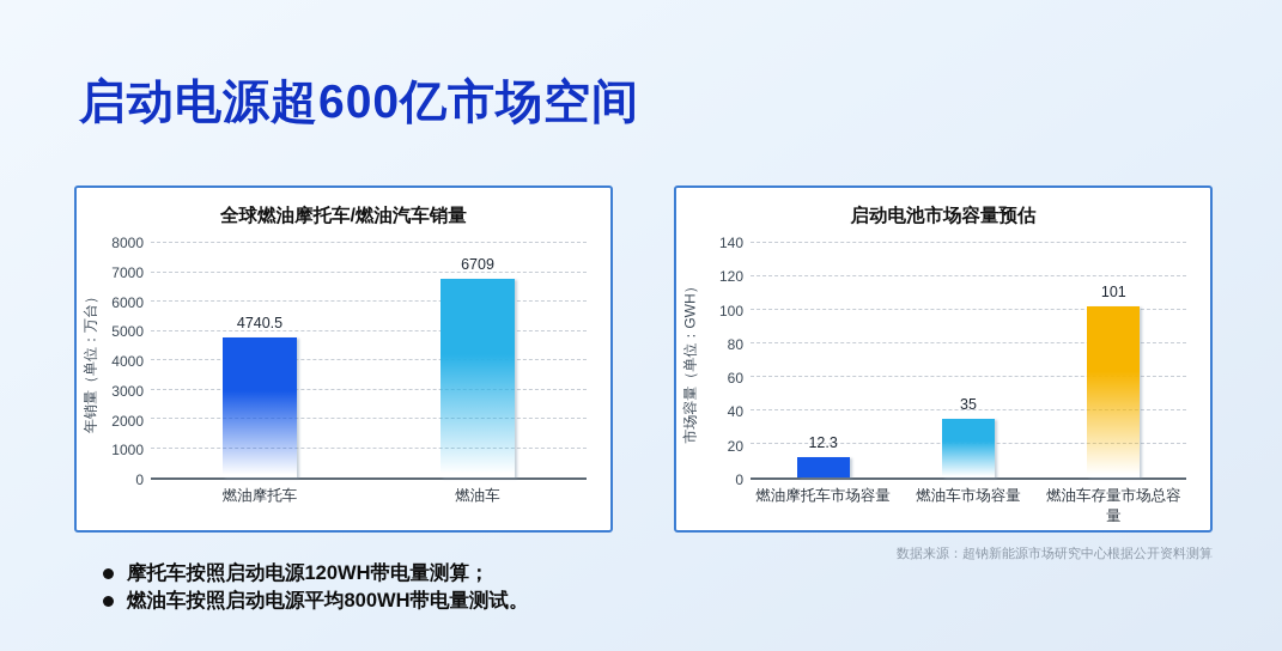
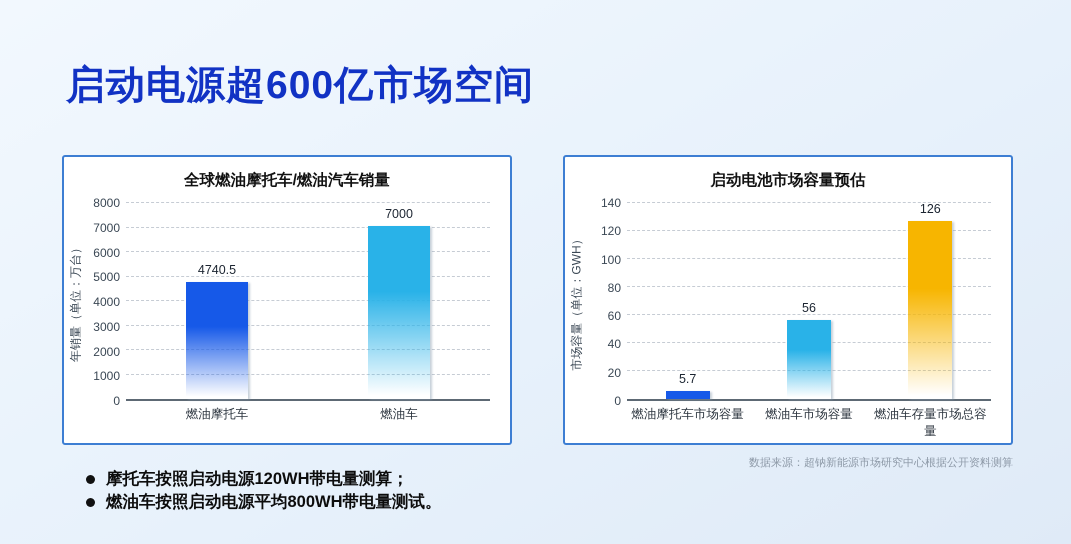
全球燃油摩托车/燃油汽车销量/燃油车: 6709 -> 7000
启动电池市场容量预估/燃油摩托车市场容量: 12.3 -> 5.7
启动电池市场容量预估/燃油车市场容量: 35 -> 56
启动电池市场容量预估/燃油车存量市场总容量: 101 -> 126
